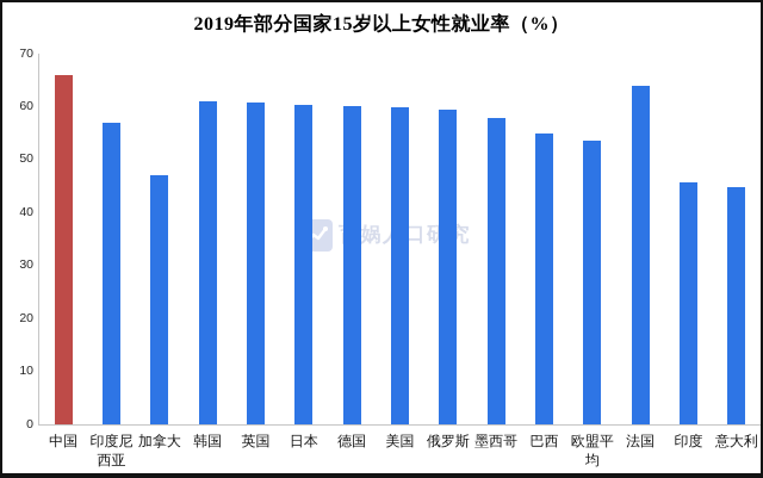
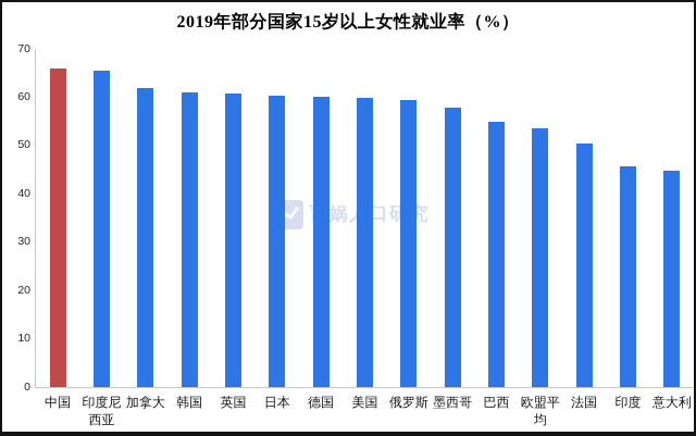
印度尼西亚: 57 -> 66
加拿大: 47 -> 62
法国: 64 -> 50
